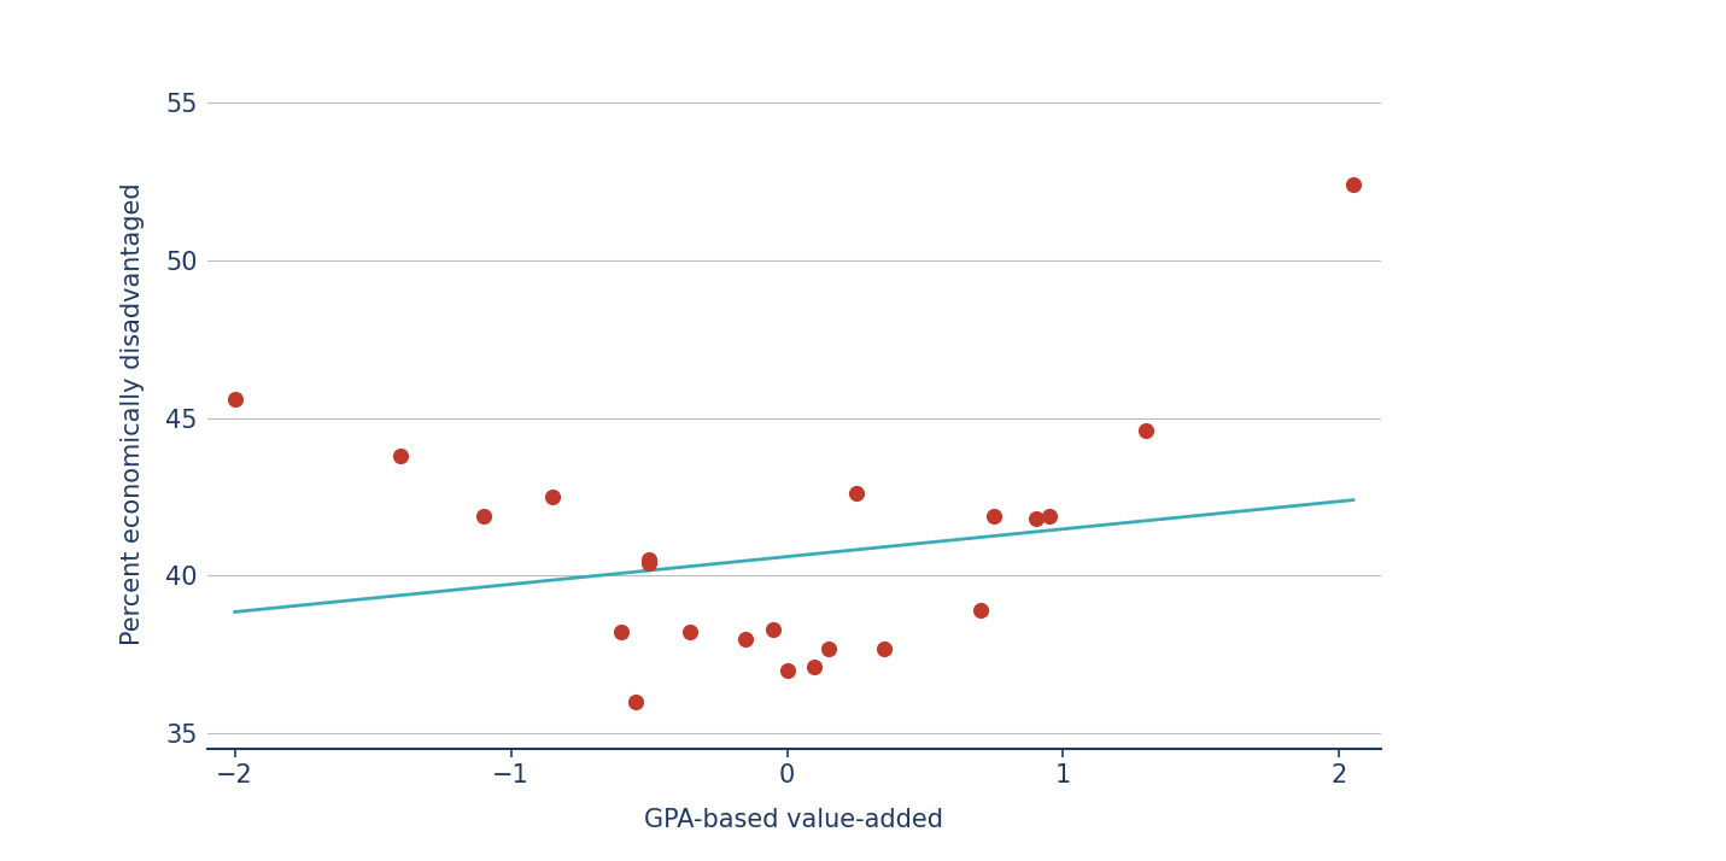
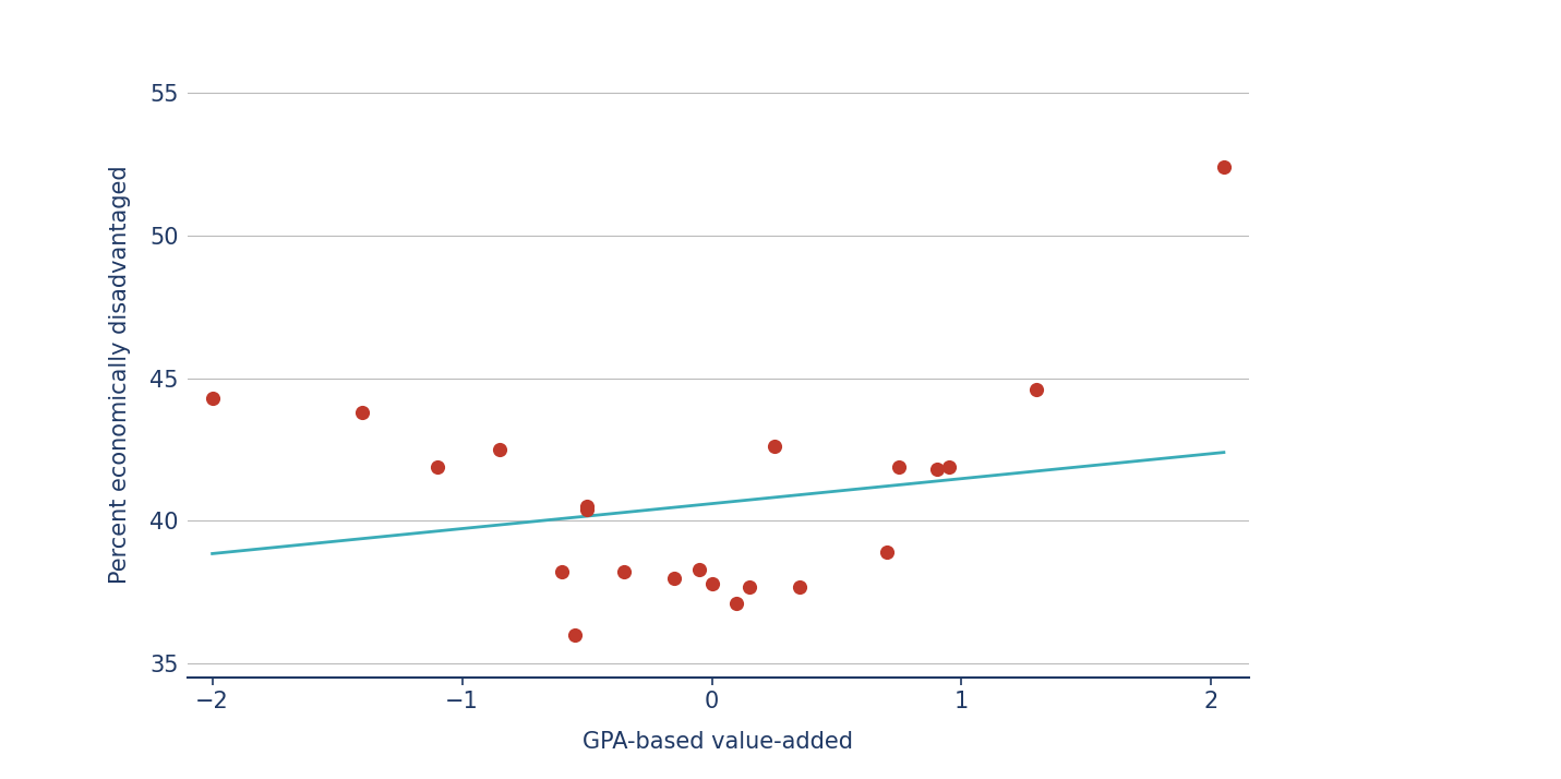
−2: 45.6 -> 44.3
0: 37.0 -> 37.8
